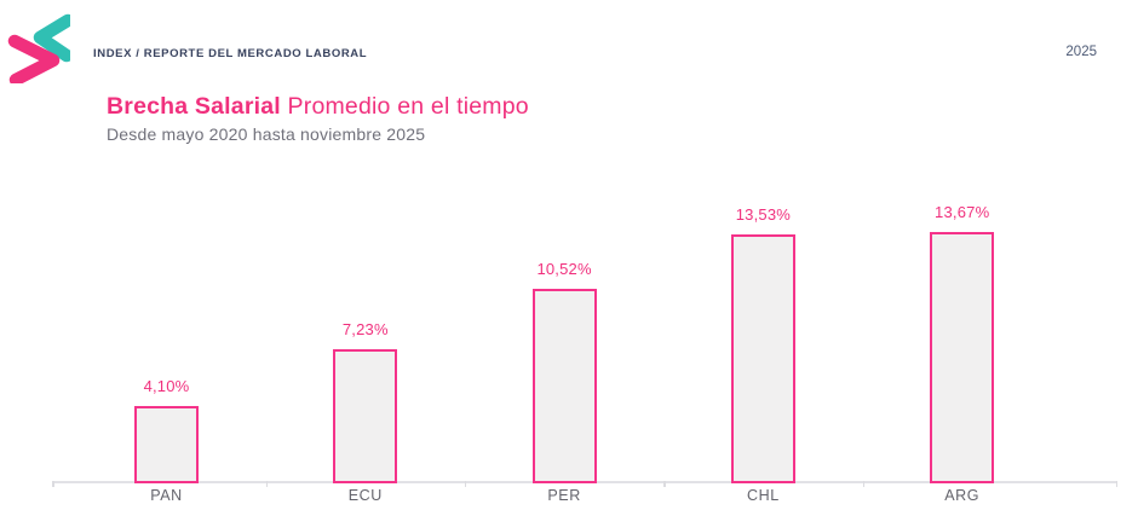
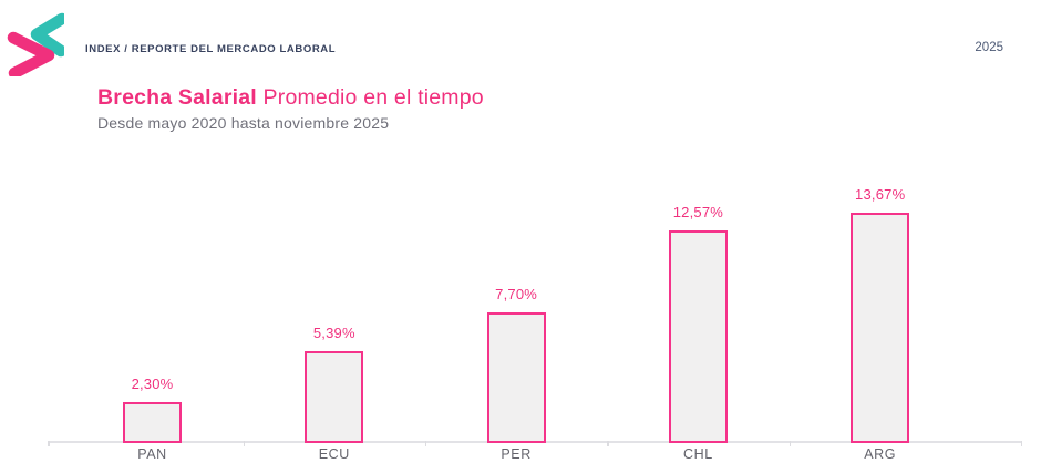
PAN: 4,10% -> 2,30%
ECU: 7,23% -> 5,39%
PER: 10,52% -> 7,70%
CHL: 13,53% -> 12,57%
